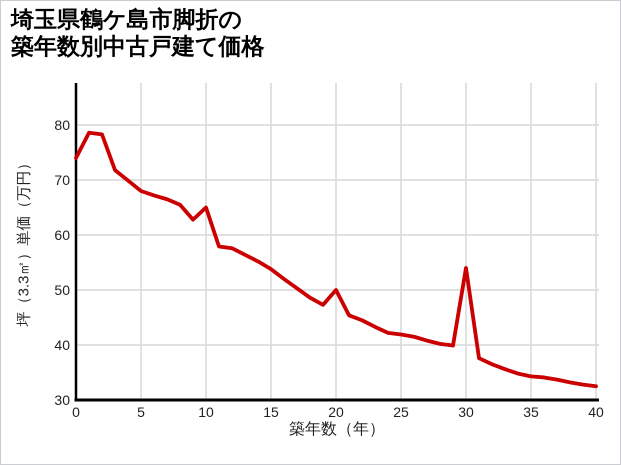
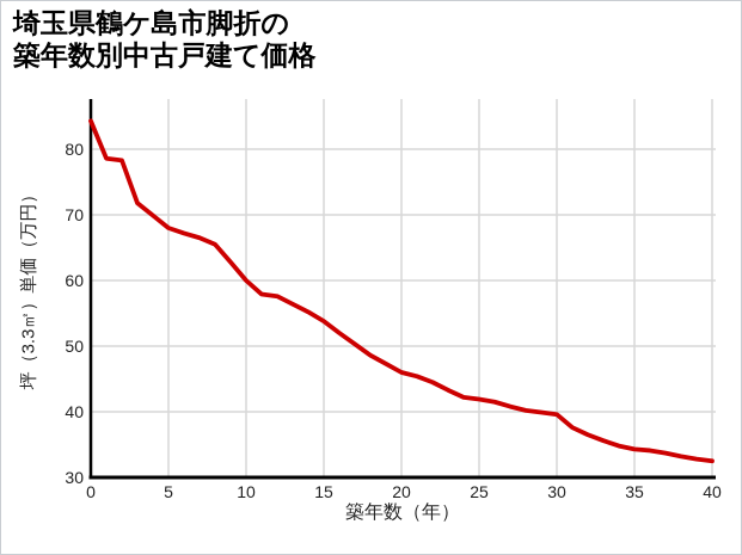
0: 74 -> 84
10: 65 -> 60
20: 50 -> 46
30: 54 -> 40
